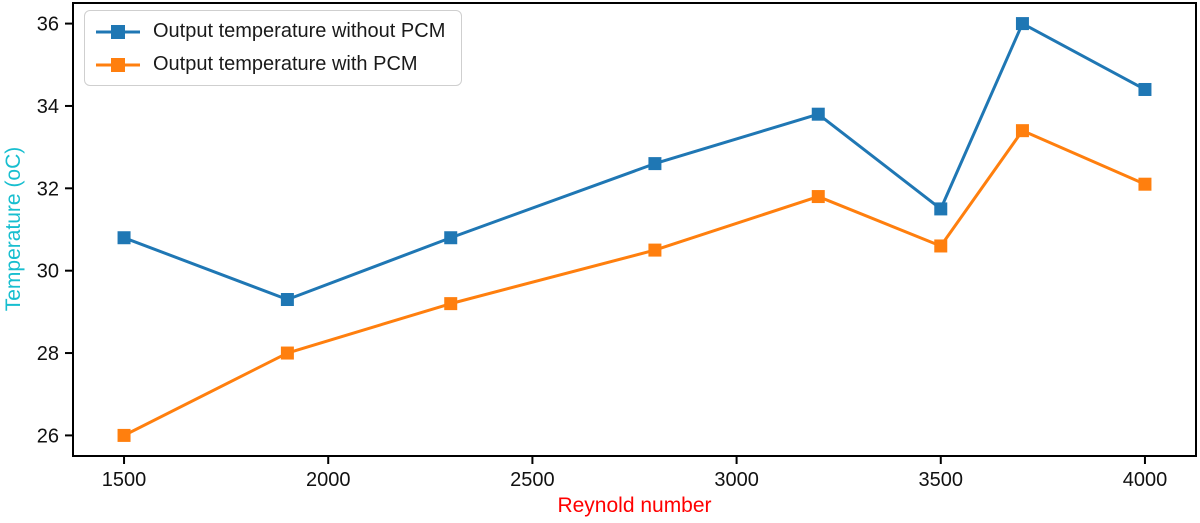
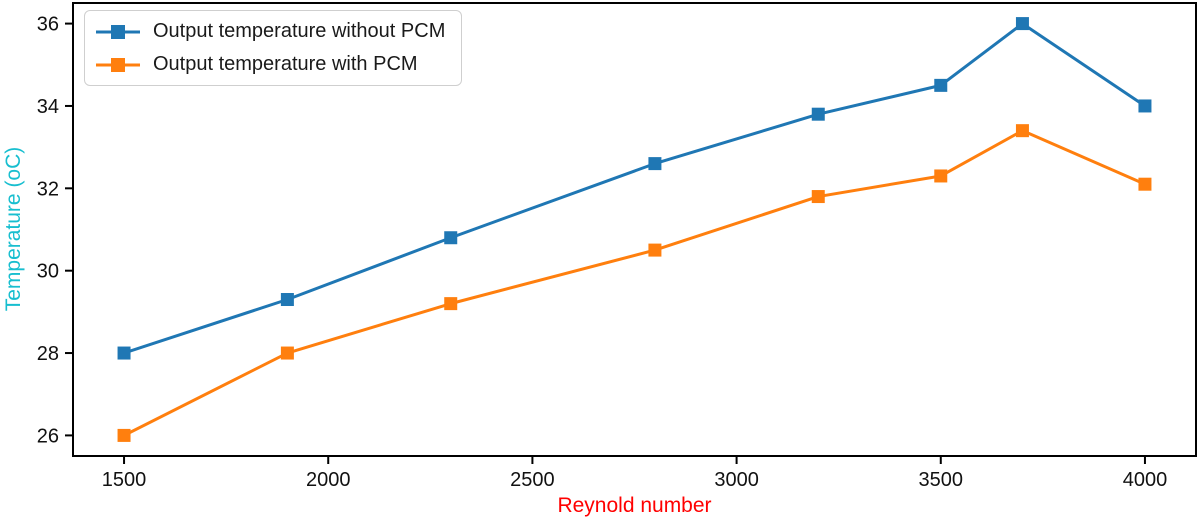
Output temperature without PCM/1500: 30.8 -> 28.0
Output temperature without PCM/3500: 31.5 -> 34.5
Output temperature with PCM/3500: 30.6 -> 32.3
Output temperature without PCM/4000: 34.4 -> 34.0
